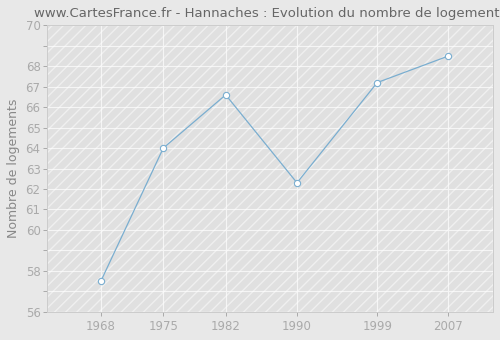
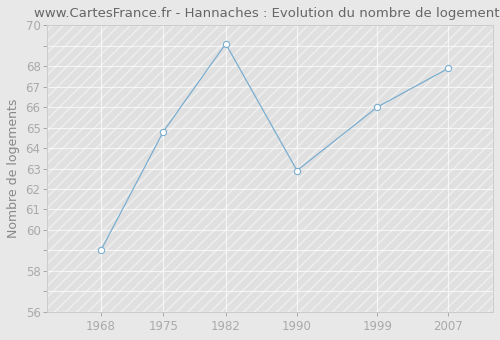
1968: 57.5 -> 59.0
1975: 64.0 -> 64.8
1982: 66.6 -> 69.1
1990: 62.3 -> 62.9
1999: 67.2 -> 66.0
2007: 68.5 -> 67.9
